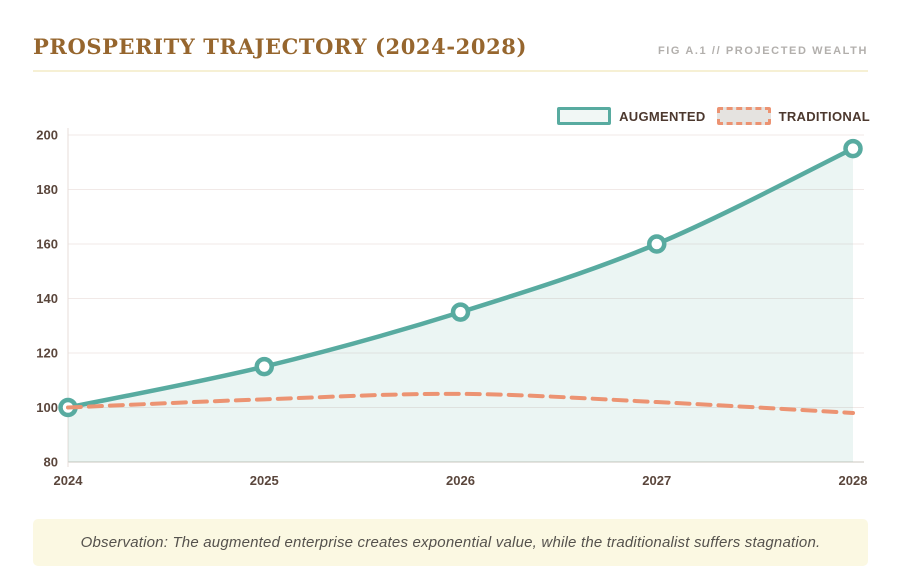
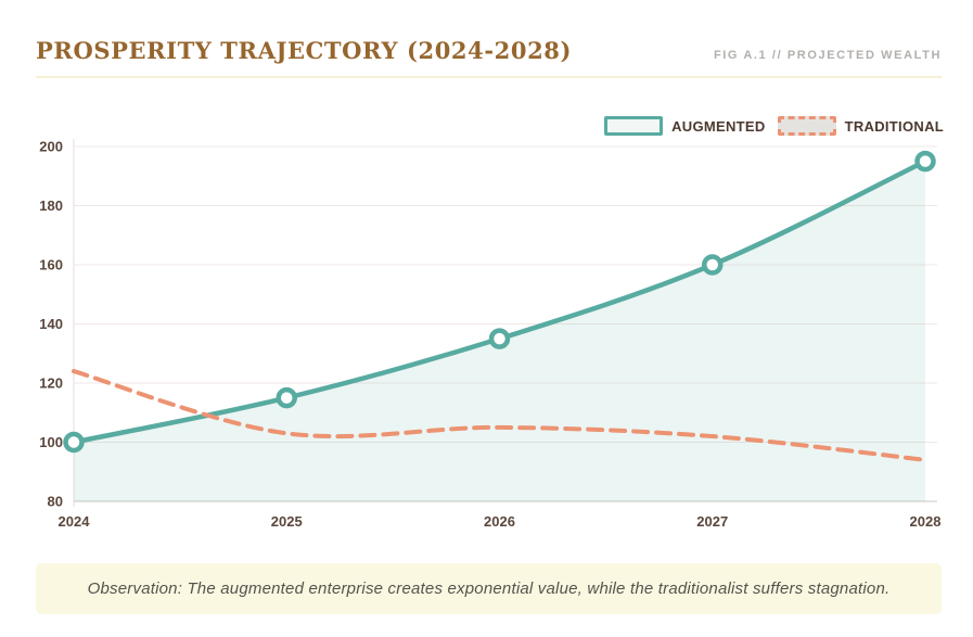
TRADITIONAL/2024: 100 -> 124
TRADITIONAL/2028: 98 -> 94
